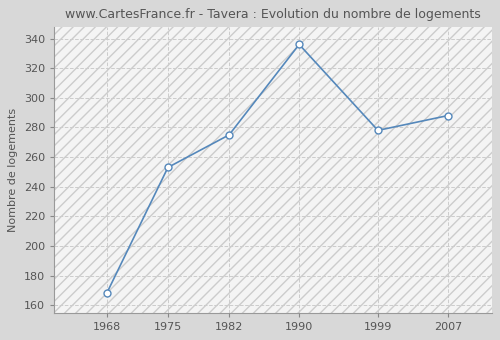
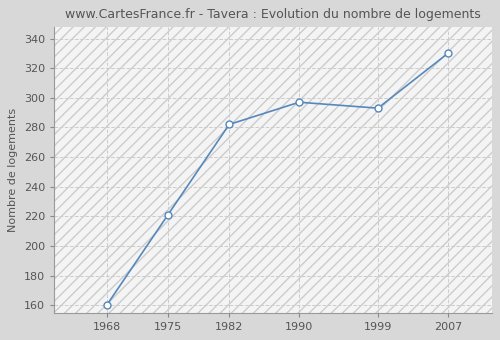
1968: 168 -> 160
1975: 253 -> 221
1982: 275 -> 282
1990: 336 -> 297
1999: 278 -> 293
2007: 288 -> 330
